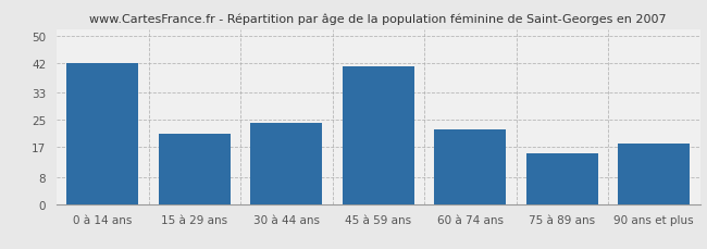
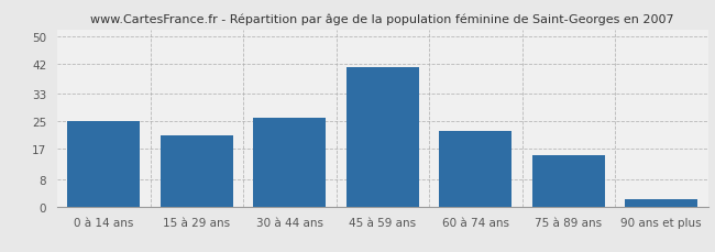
0 à 14 ans: 42 -> 25
30 à 44 ans: 24 -> 26
90 ans et plus: 18 -> 2
